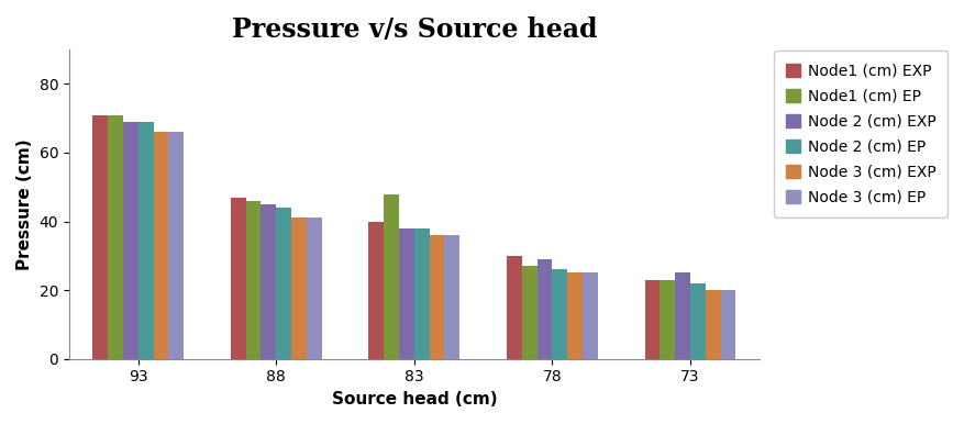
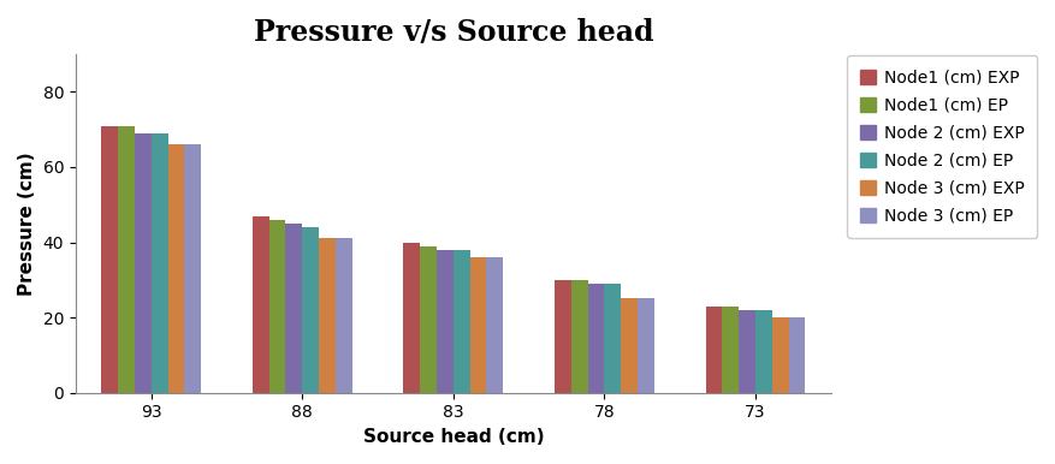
Node1 (cm) EP/83: 48 -> 39
Node1 (cm) EP/78: 27 -> 30
Node 2 (cm) EP/78: 26 -> 29
Node 2 (cm) EXP/73: 25 -> 22
